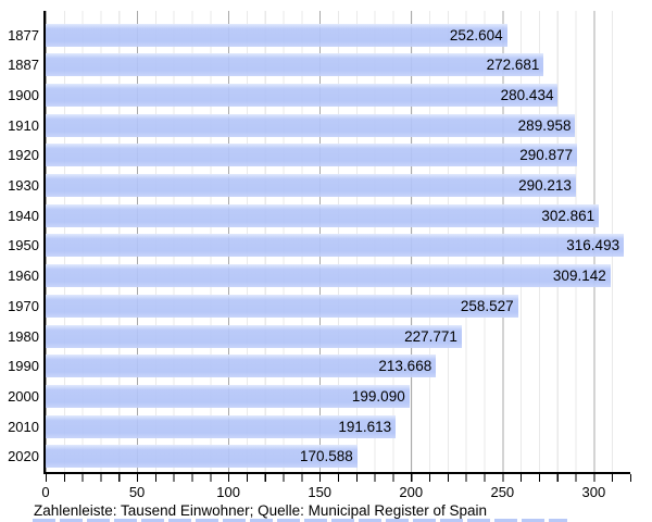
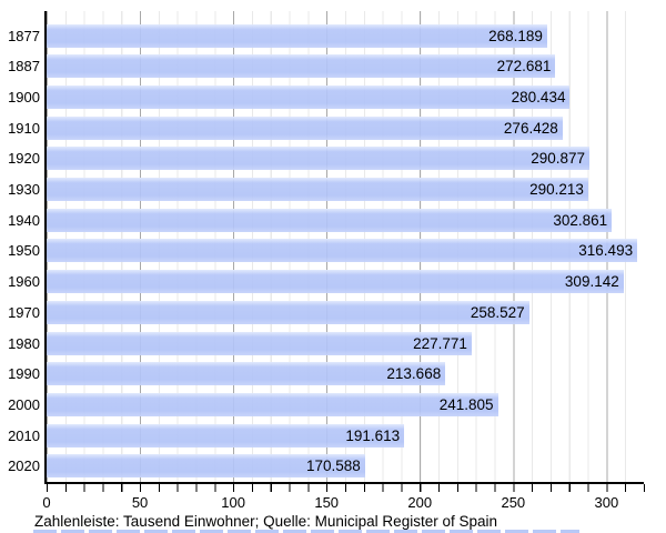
1877: 252.604 -> 268.189
1910: 289.958 -> 276.428
2000: 199.090 -> 241.805
